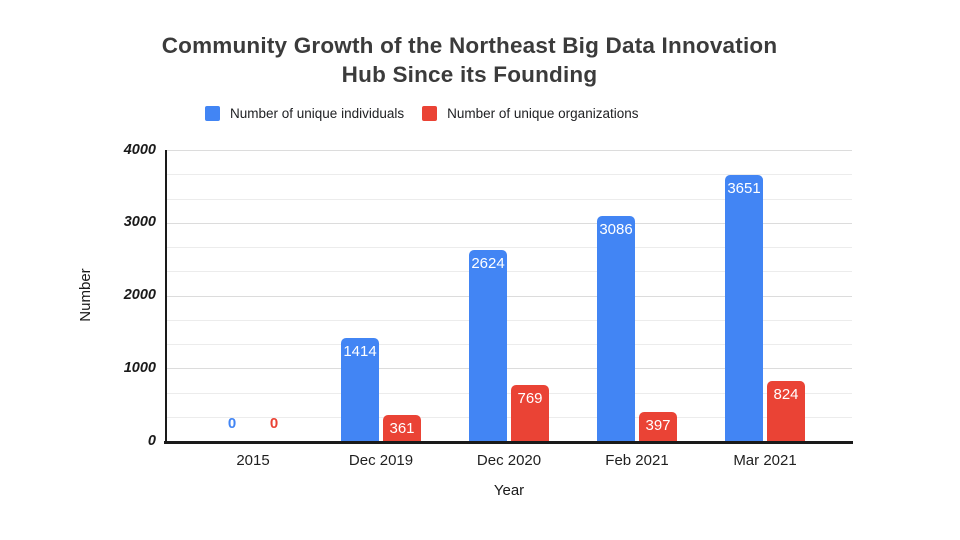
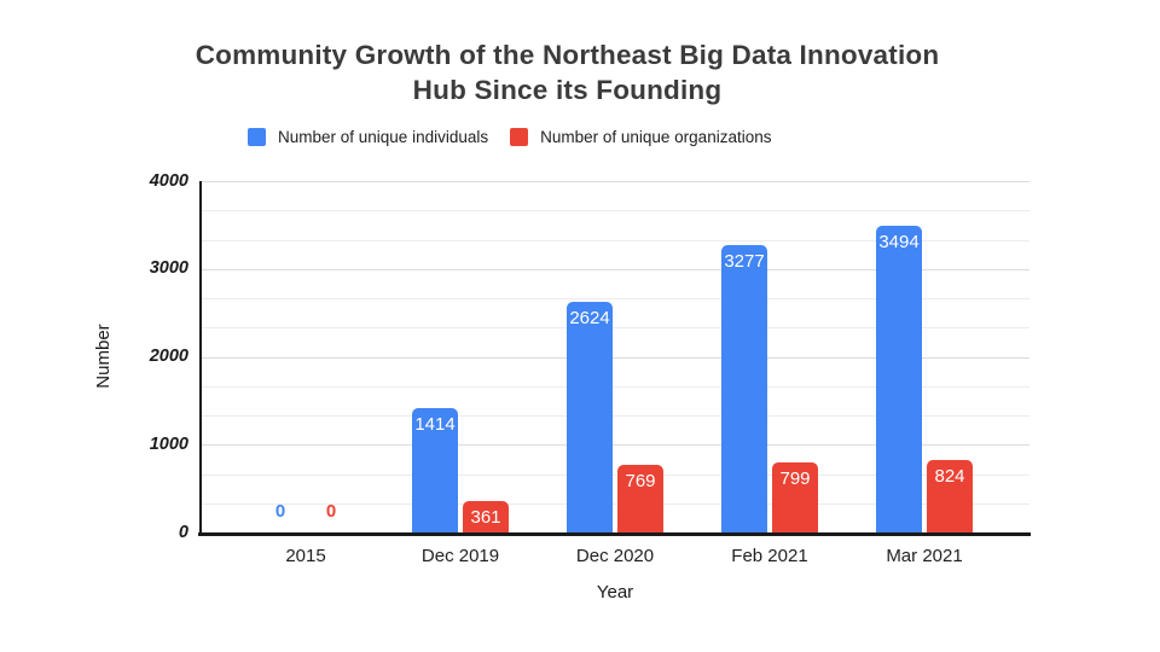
Number of unique individuals/Feb 2021: 3086 -> 3277
Number of unique organizations/Feb 2021: 397 -> 799
Number of unique individuals/Mar 2021: 3651 -> 3494
